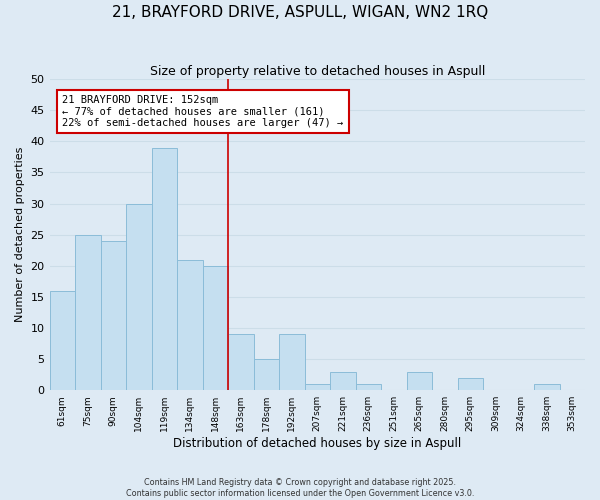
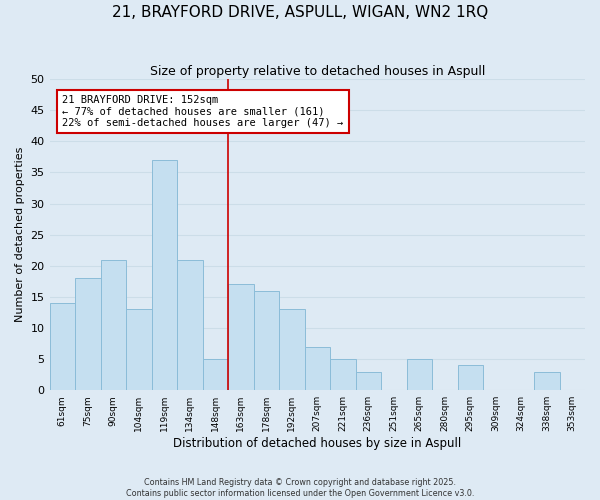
61sqm: 16 -> 14
75sqm: 25 -> 18
90sqm: 24 -> 21
104sqm: 30 -> 13
119sqm: 39 -> 37
148sqm: 20 -> 5
163sqm: 9 -> 17
178sqm: 5 -> 16
192sqm: 9 -> 13
207sqm: 1 -> 7
221sqm: 3 -> 5
236sqm: 1 -> 3
265sqm: 3 -> 5
295sqm: 2 -> 4
338sqm: 1 -> 3
